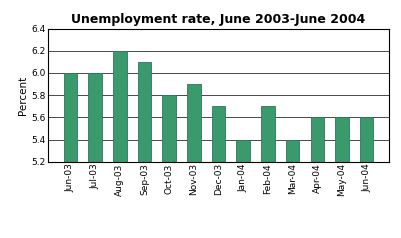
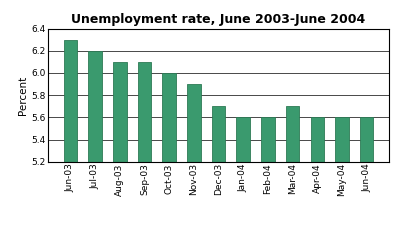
Jun-03: 6.0 -> 6.3
Jul-03: 6.0 -> 6.2
Aug-03: 6.2 -> 6.1
Oct-03: 5.8 -> 6.0
Jan-04: 5.4 -> 5.6
Feb-04: 5.7 -> 5.6
Mar-04: 5.4 -> 5.7
